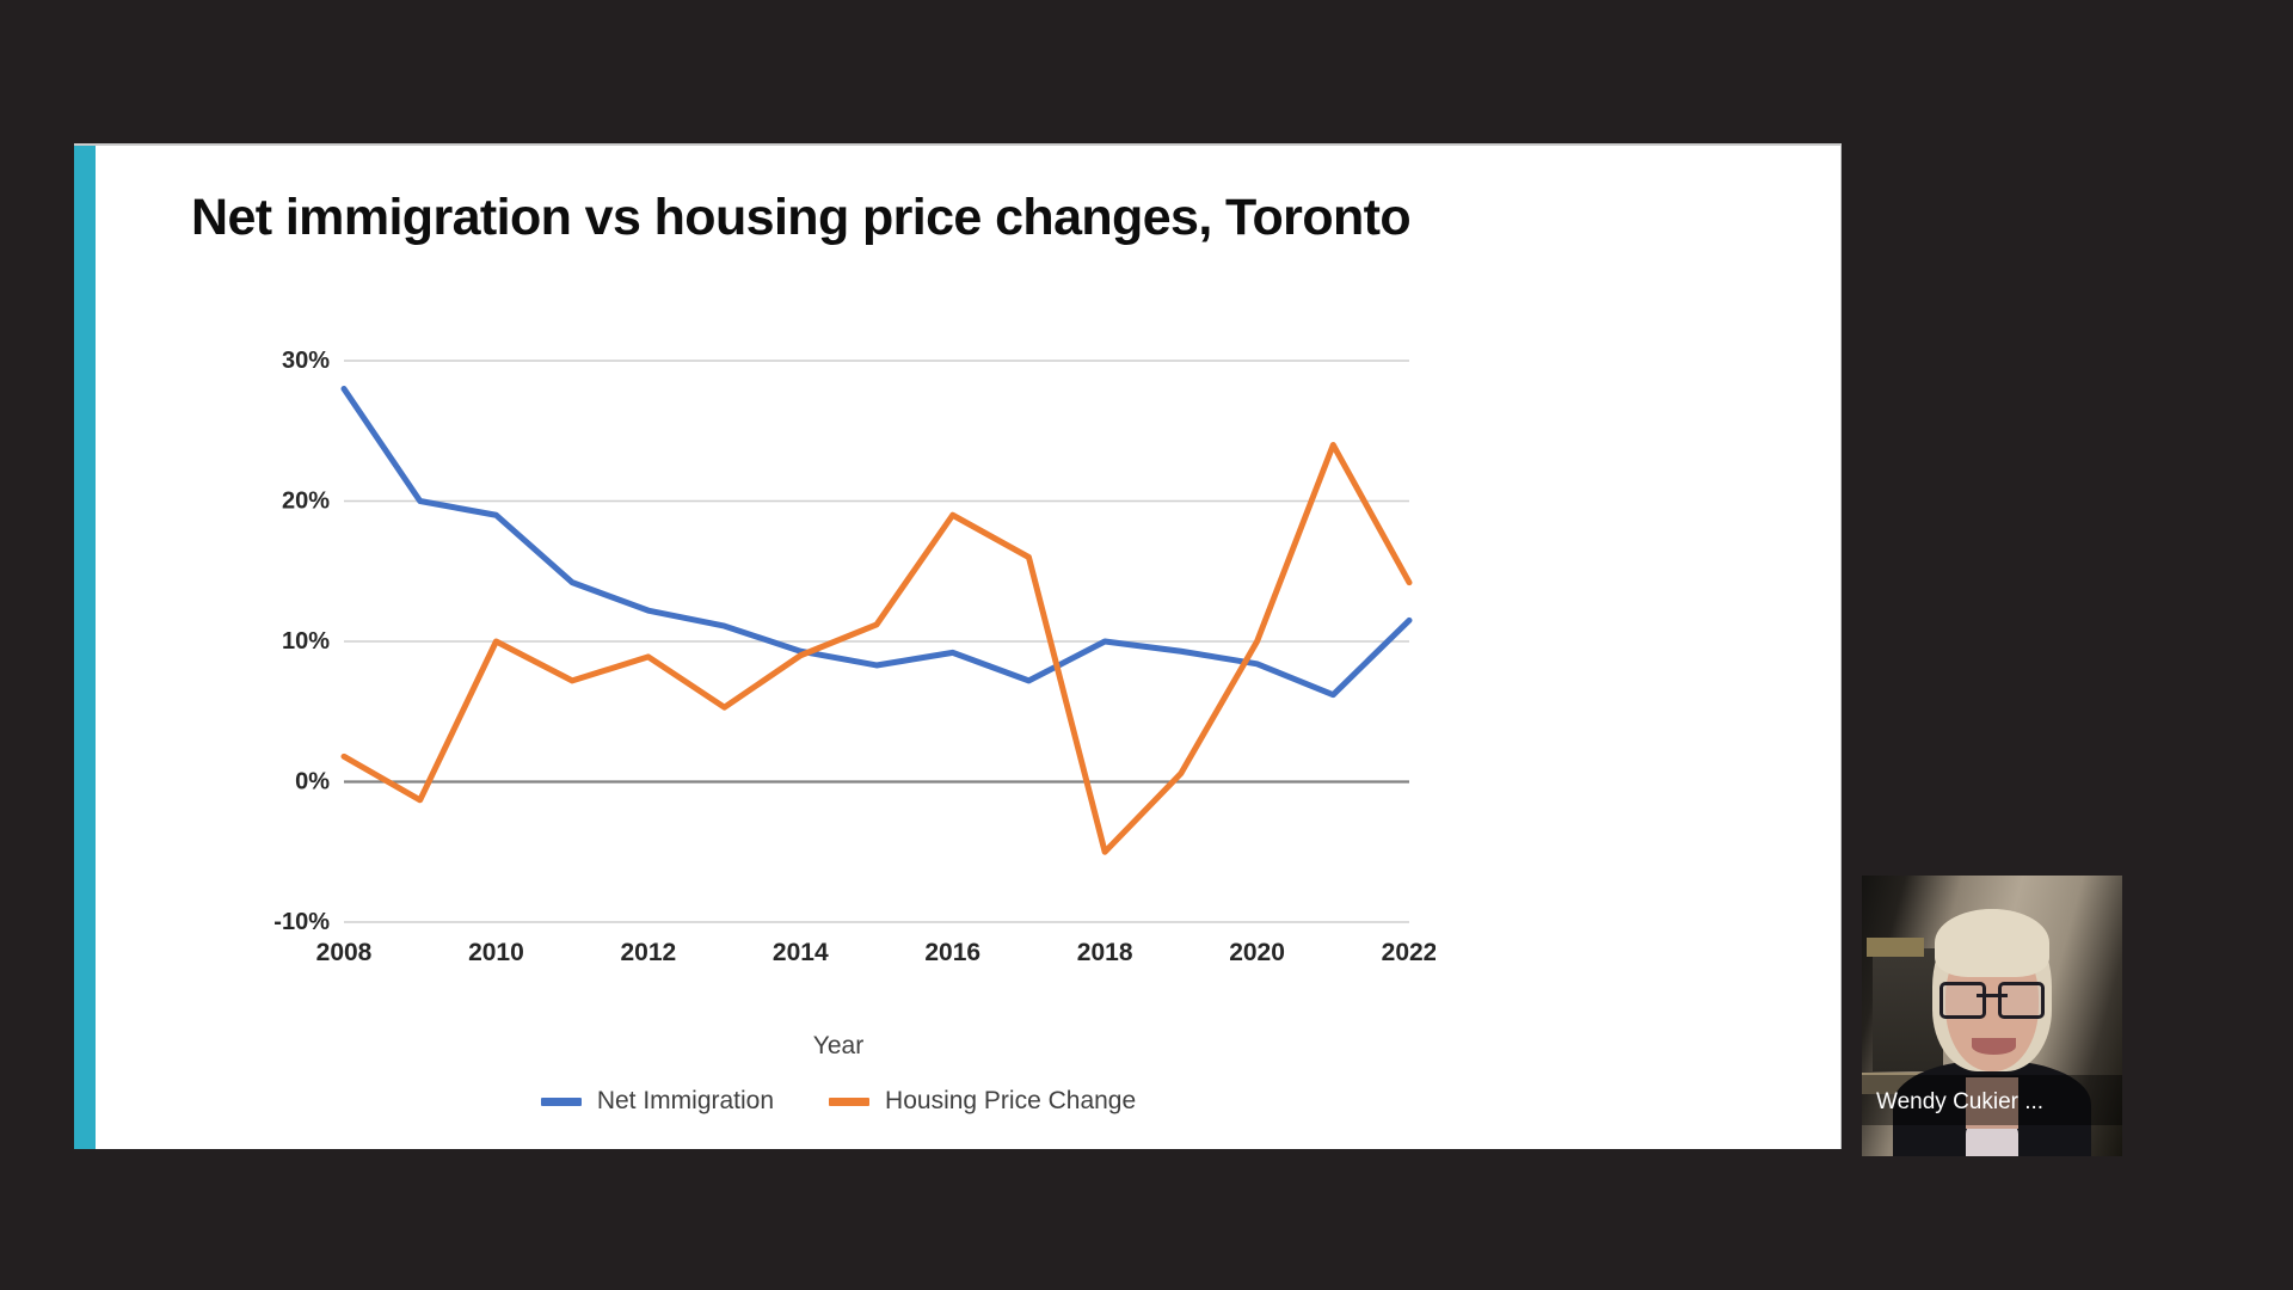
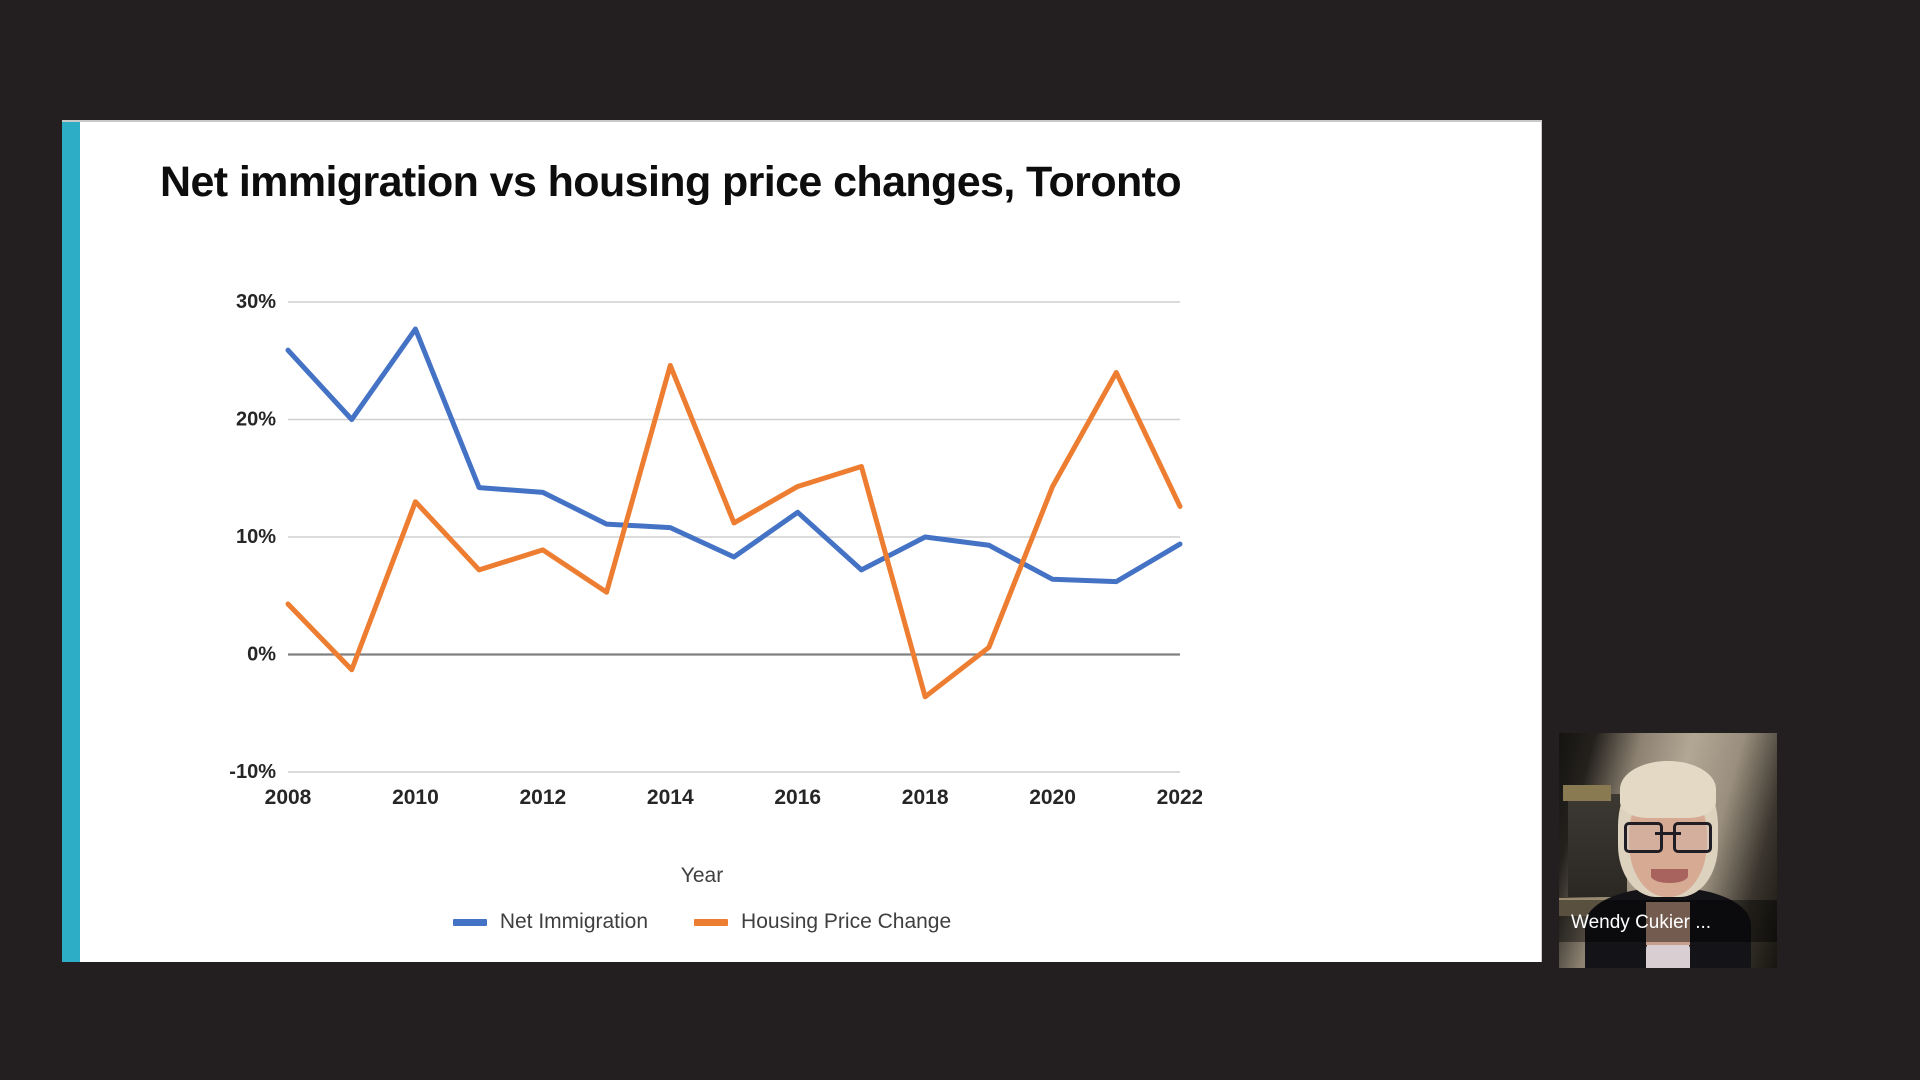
Net Immigration/2008: 28.0% -> 25.9%
Housing Price Change/2008: 1.8% -> 4.3%
Net Immigration/2010: 19.0% -> 27.7%
Housing Price Change/2010: 10.0% -> 13.0%
Net Immigration/2012: 12.2% -> 13.8%
Net Immigration/2014: 9.3% -> 10.8%
Housing Price Change/2014: 9.0% -> 24.6%
Net Immigration/2016: 9.2% -> 12.1%
Housing Price Change/2016: 19.0% -> 14.3%
Housing Price Change/2018: -5.0% -> -3.6%
Net Immigration/2020: 8.4% -> 6.4%
Housing Price Change/2020: 10.0% -> 14.3%
Net Immigration/2022: 11.5% -> 9.4%
Housing Price Change/2022: 14.2% -> 12.6%
